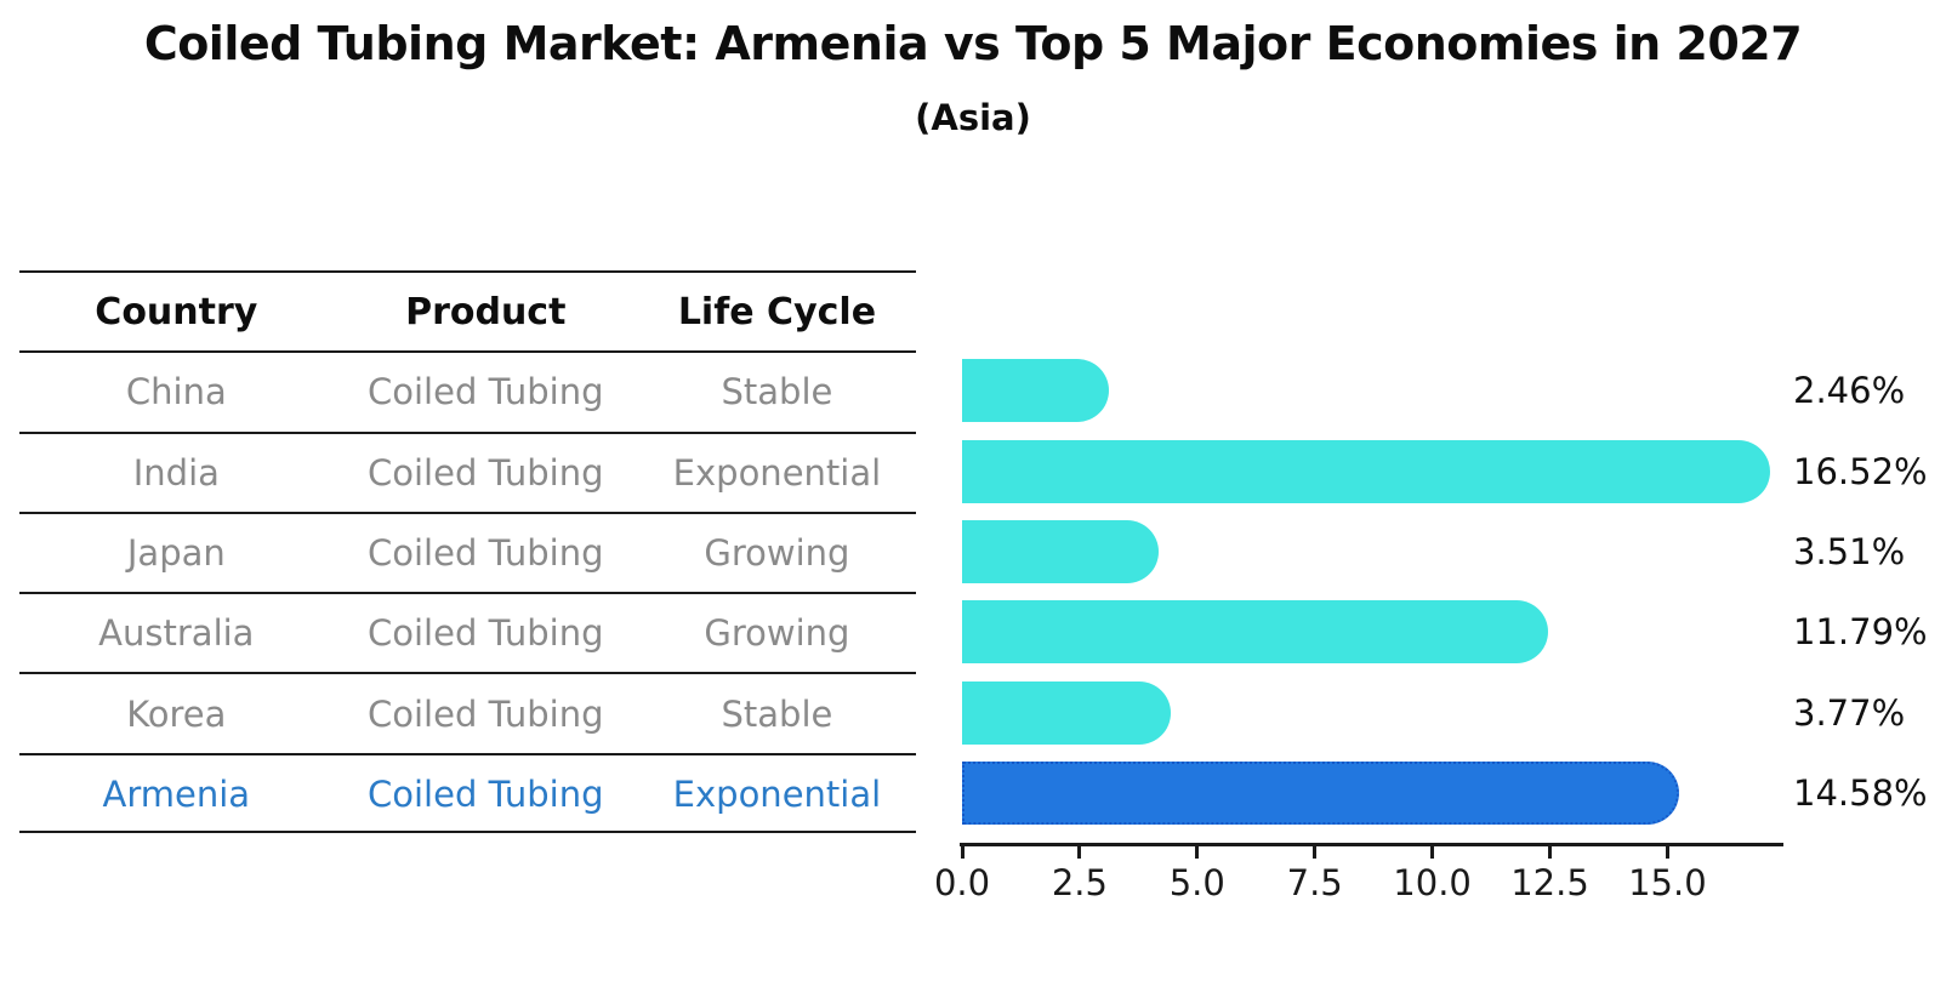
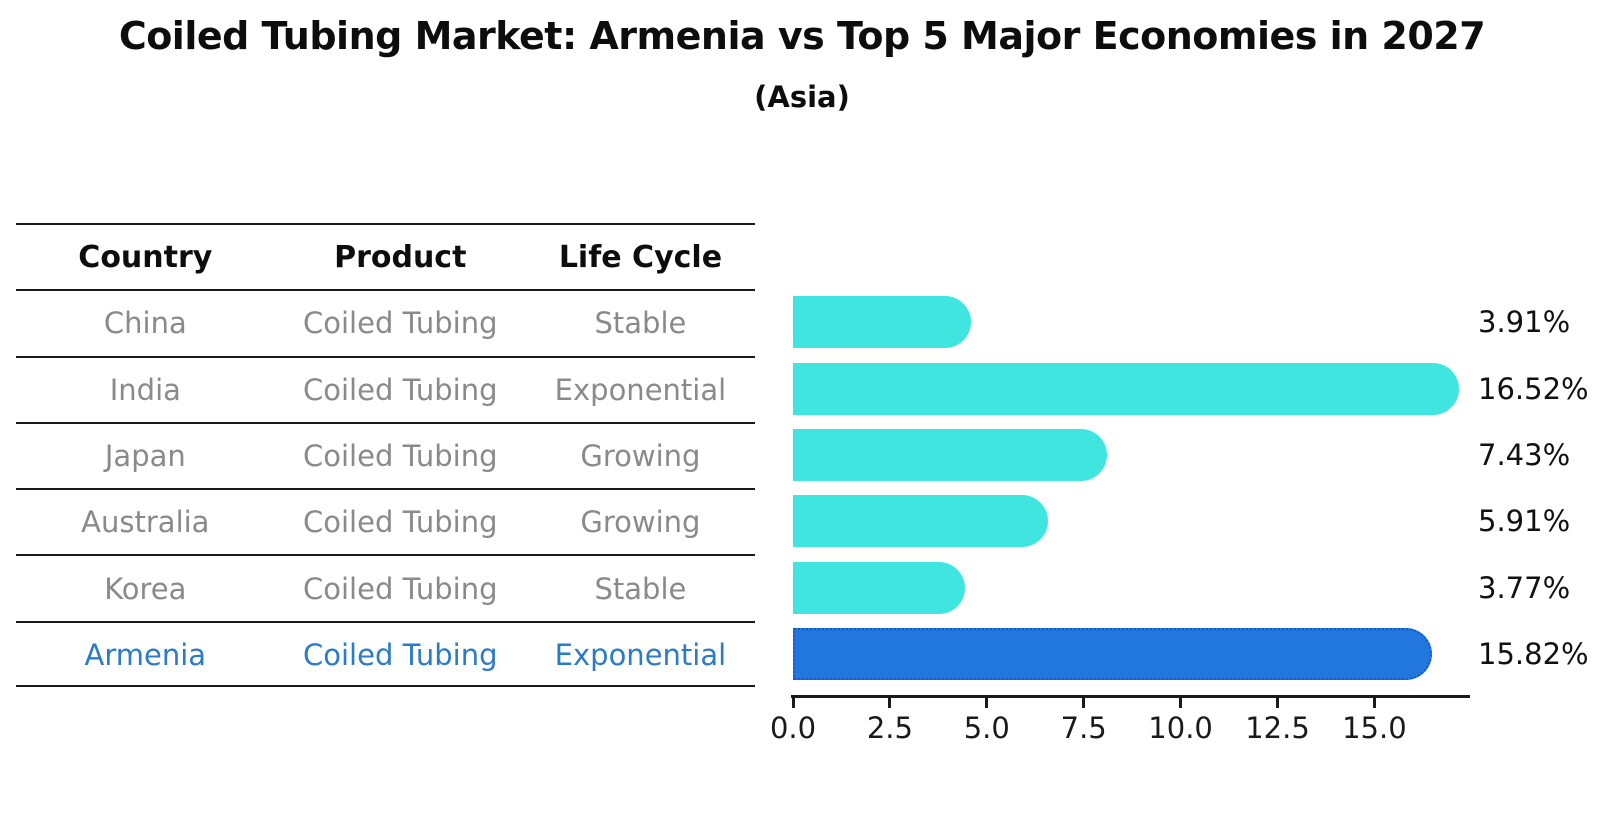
China: 2.46% -> 3.91%
Japan: 3.51% -> 7.43%
Australia: 11.79% -> 5.91%
Armenia: 14.58% -> 15.82%
